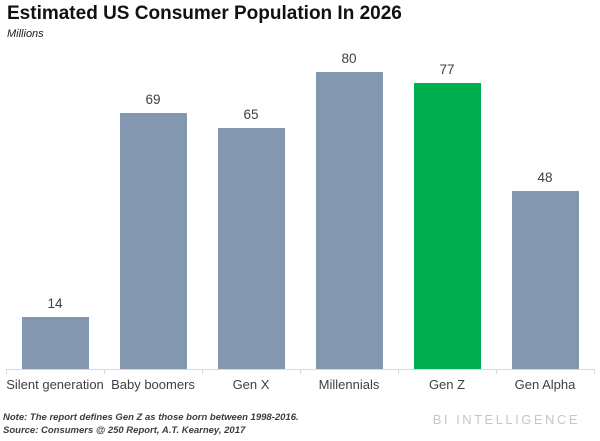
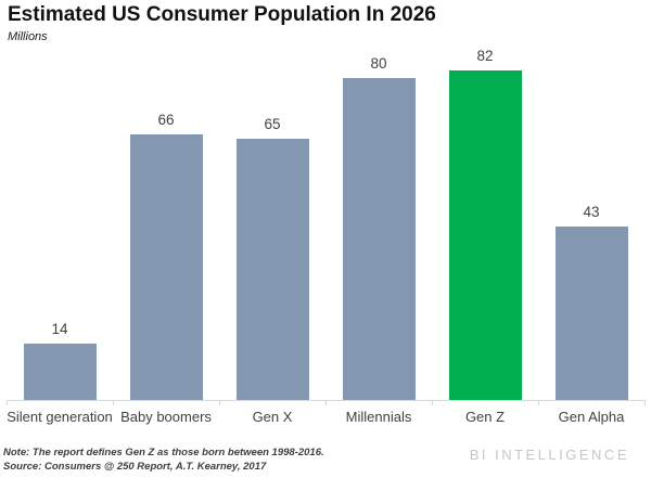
Baby boomers: 69 -> 66
Gen Z: 77 -> 82
Gen Alpha: 48 -> 43
